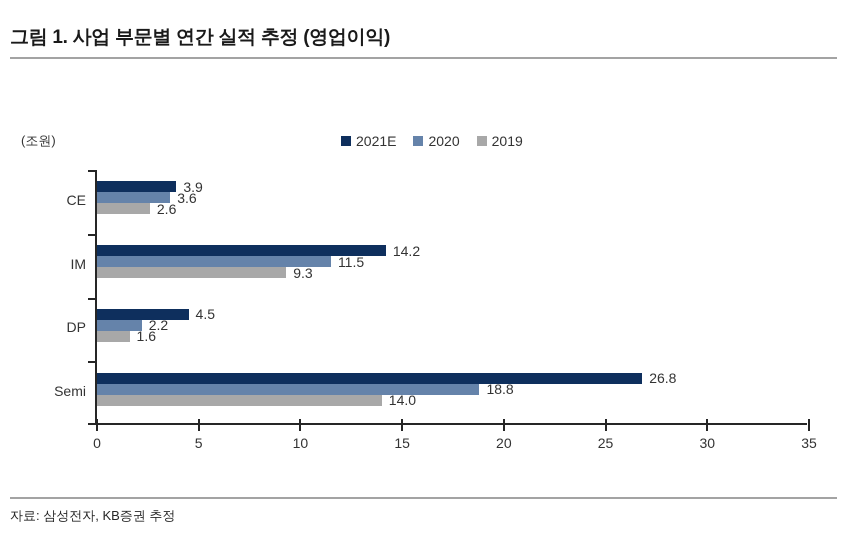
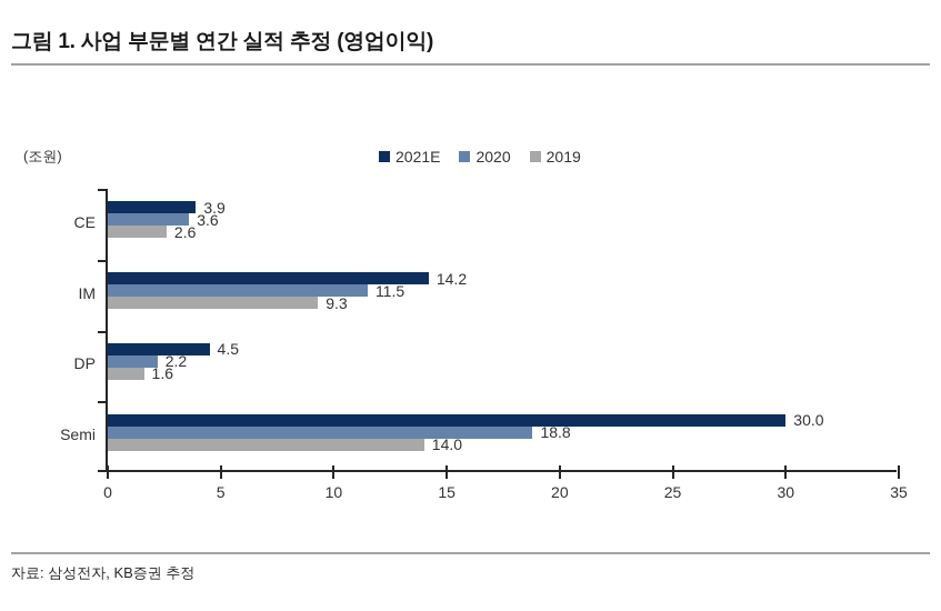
2021E/Semi: 26.8 -> 30.0
